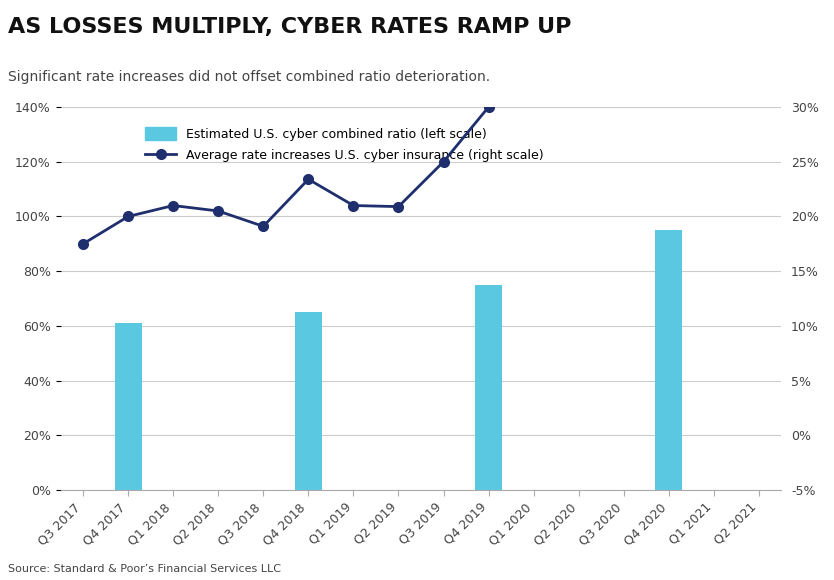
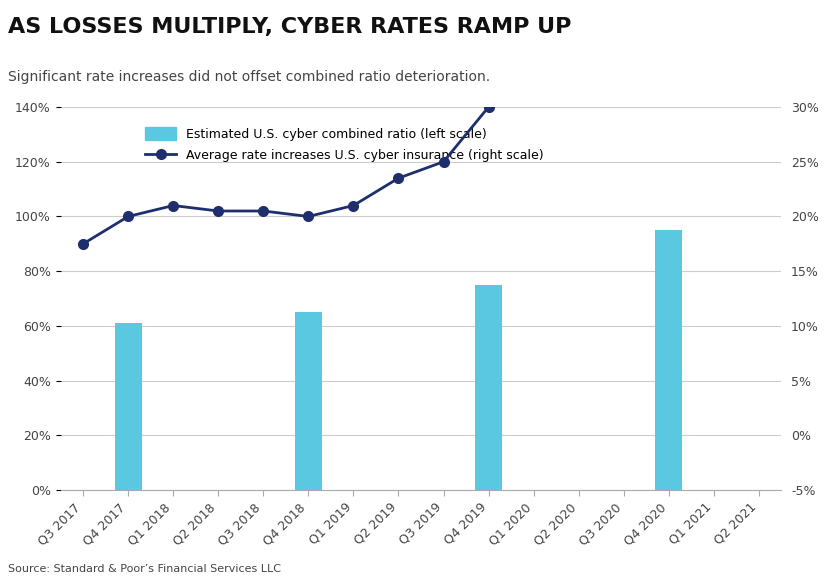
Average rate increases U.S. cyber insurance (right scale)/Q3 2018: 19.1% -> 20.5%
Average rate increases U.S. cyber insurance (right scale)/Q4 2018: 23.4% -> 20.0%
Average rate increases U.S. cyber insurance (right scale)/Q2 2019: 20.9% -> 23.5%
